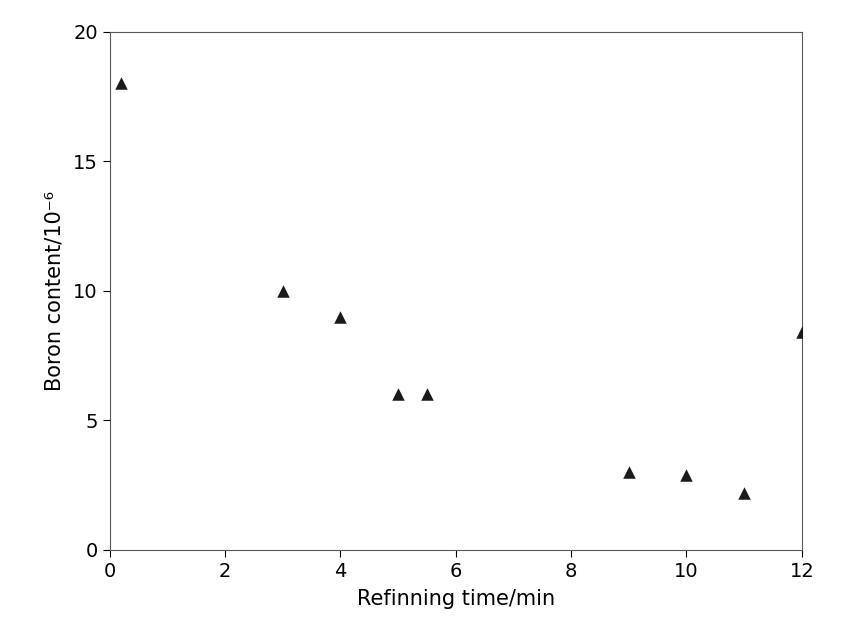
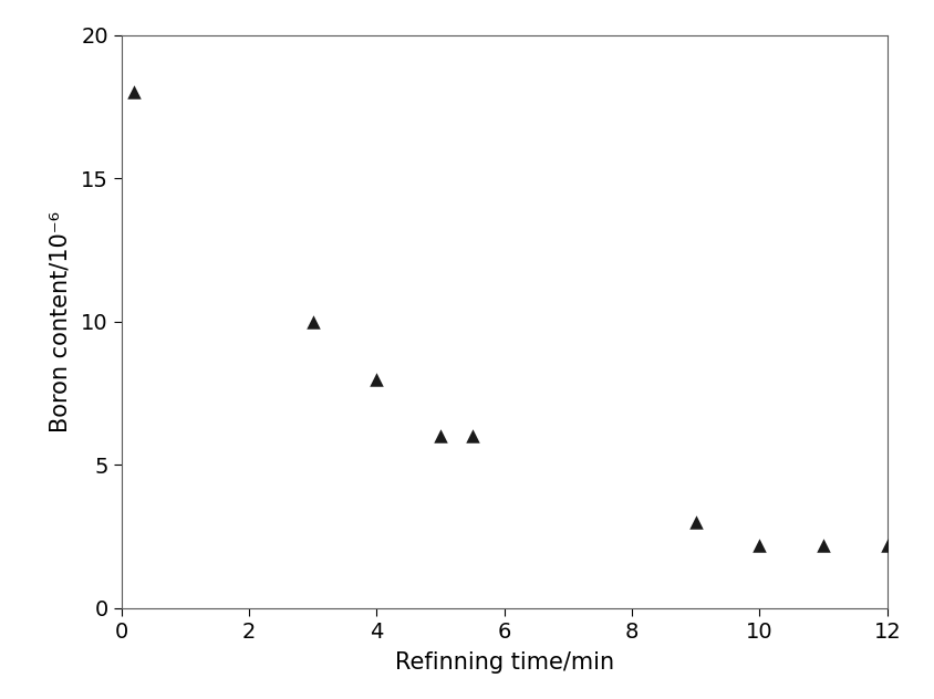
4: 9.0 -> 8.0
10: 2.9 -> 2.2
12: 8.4 -> 2.2
